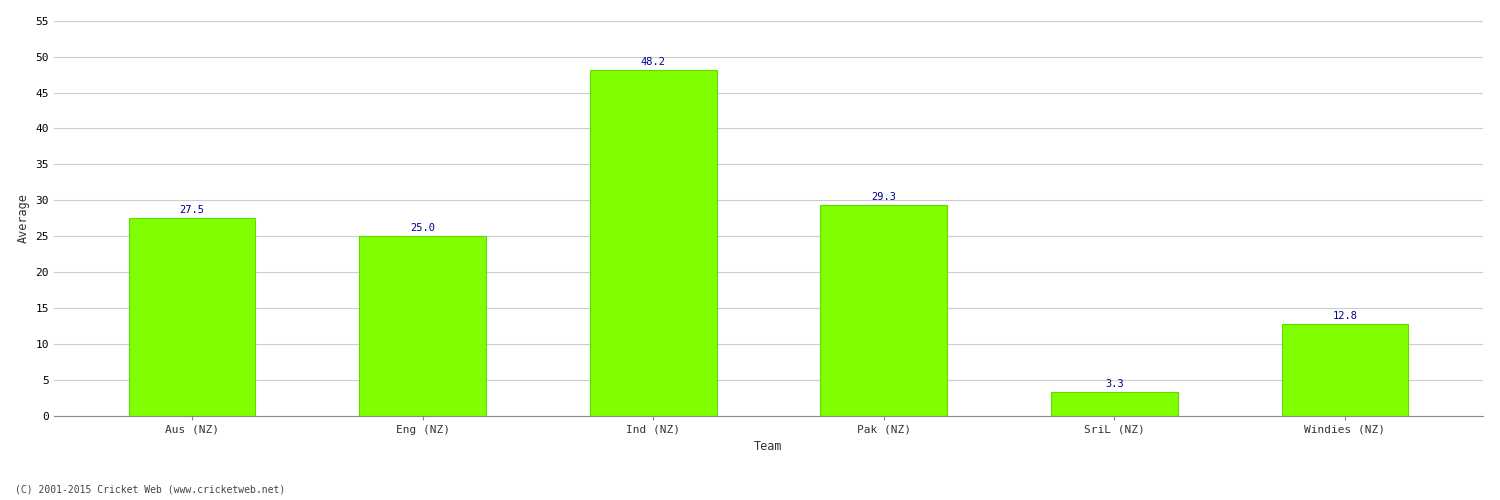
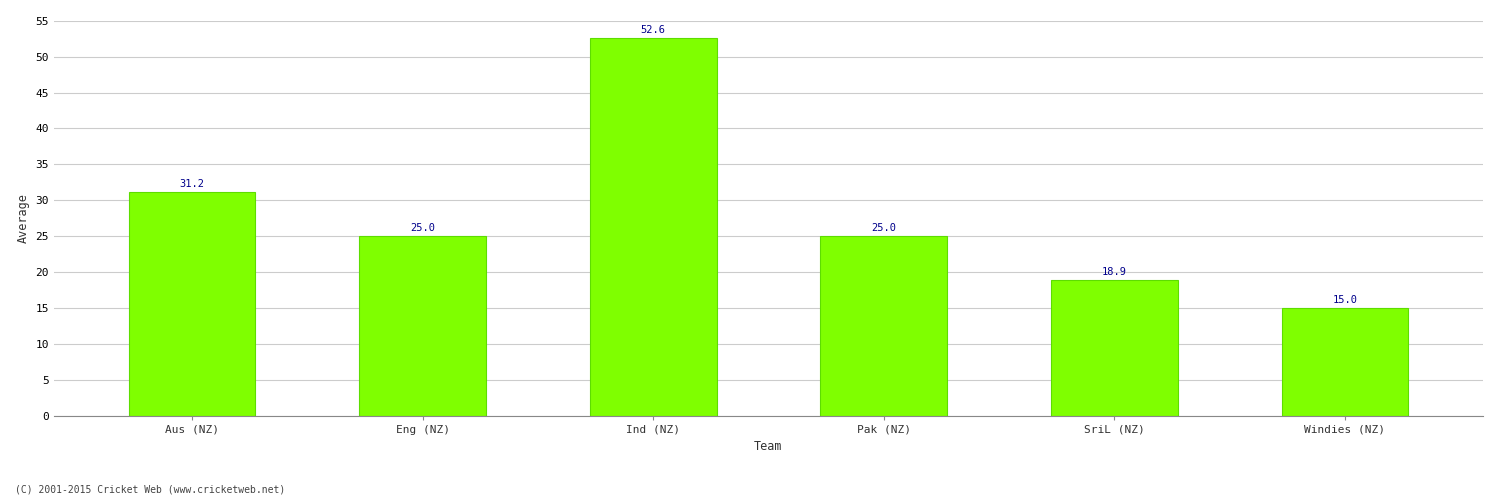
Aus (NZ): 27.5 -> 31.2
Ind (NZ): 48.2 -> 52.6
Pak (NZ): 29.3 -> 25.0
SriL (NZ): 3.3 -> 18.9
Windies (NZ): 12.8 -> 15.0
